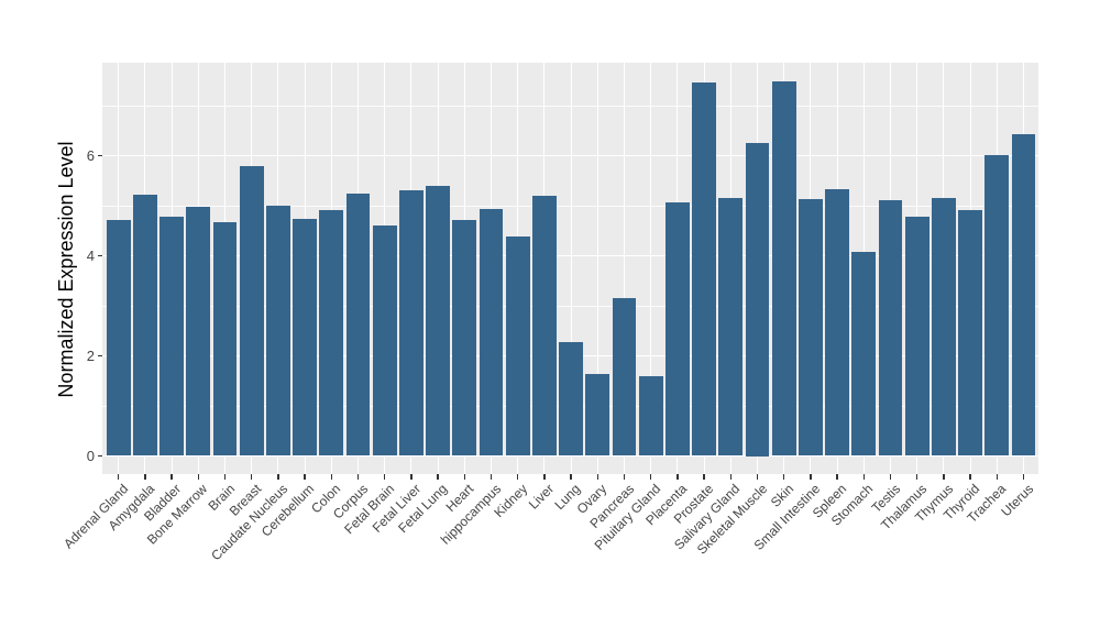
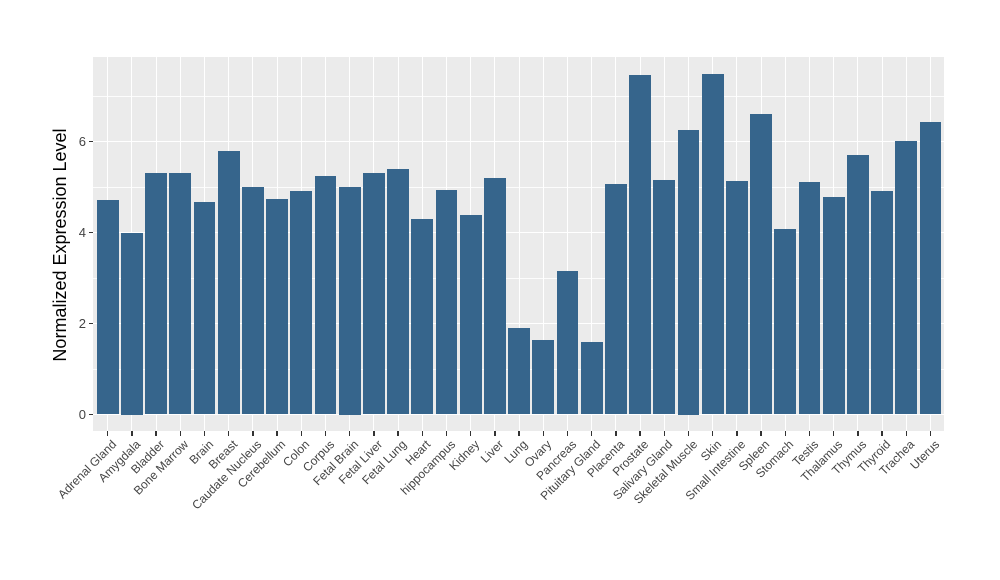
Amygdala: 5.2 -> 4.0
Bladder: 4.8 -> 5.3
Bone Marrow: 5.0 -> 5.3
Fetal Brain: 4.6 -> 5.0
Heart: 4.7 -> 4.3
Lung: 2.3 -> 1.9
Spleen: 5.3 -> 6.6
Thymus: 5.2 -> 5.7
